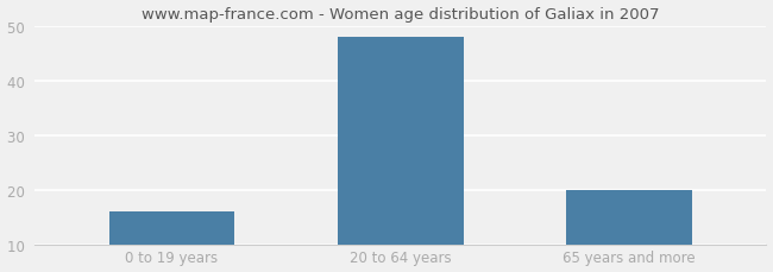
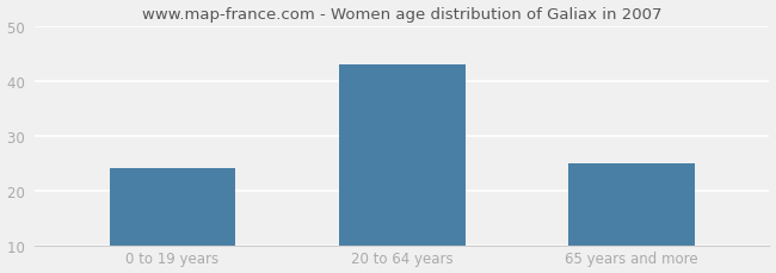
0 to 19 years: 16  -> 24 
20 to 64 years: 48  -> 43 
65 years and more: 20  -> 25 
